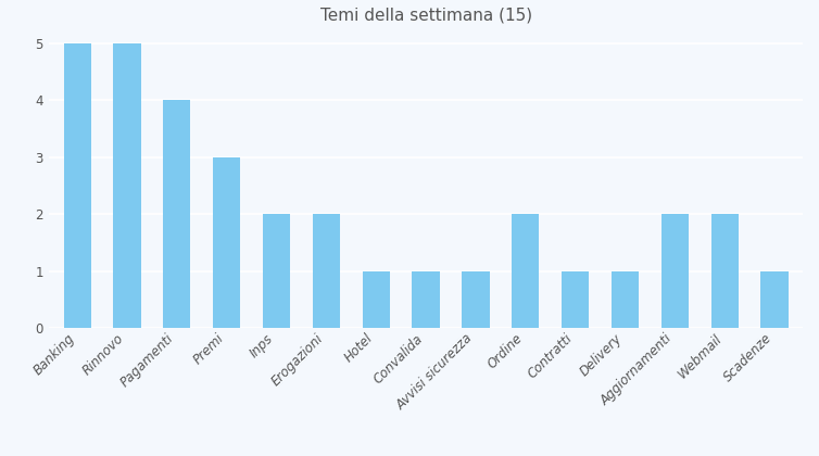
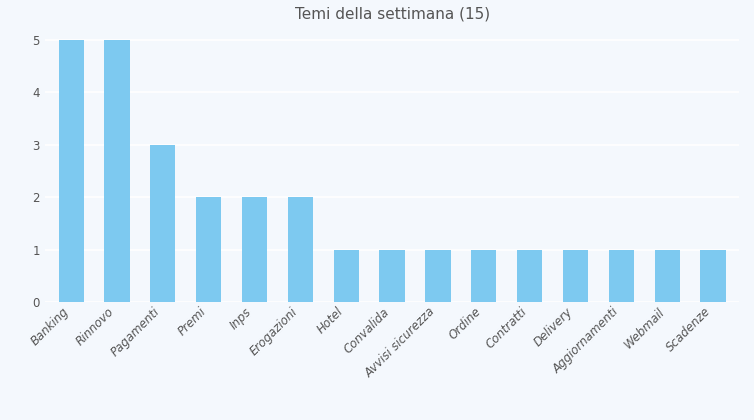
Pagamenti: 4 -> 3
Premi: 3 -> 2
Ordine: 2 -> 1
Aggiornamenti: 2 -> 1
Webmail: 2 -> 1
